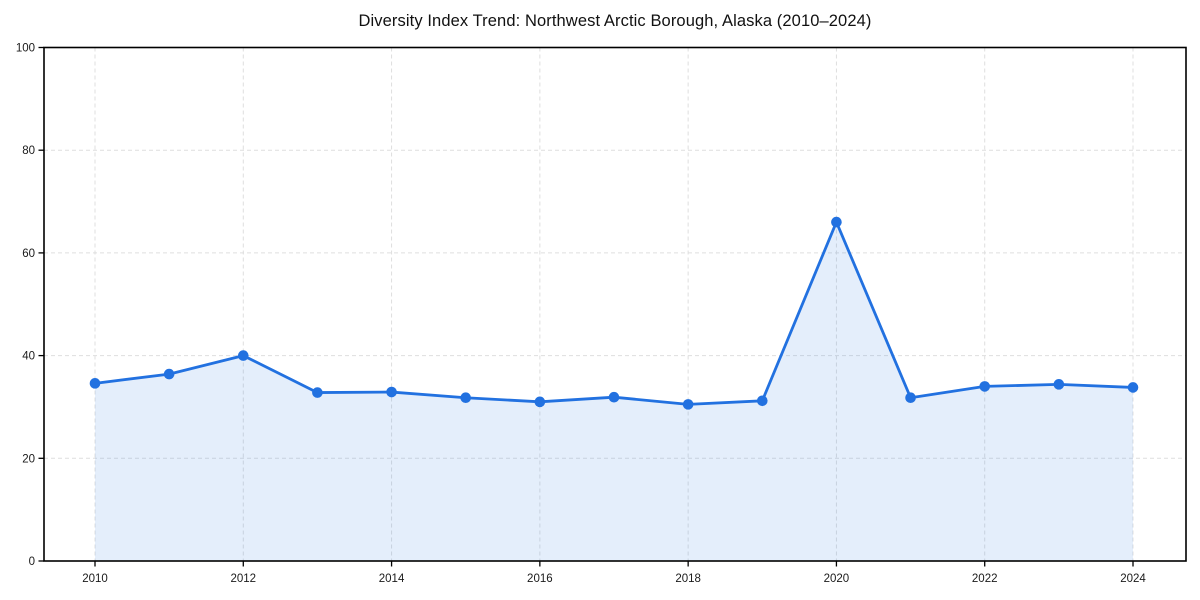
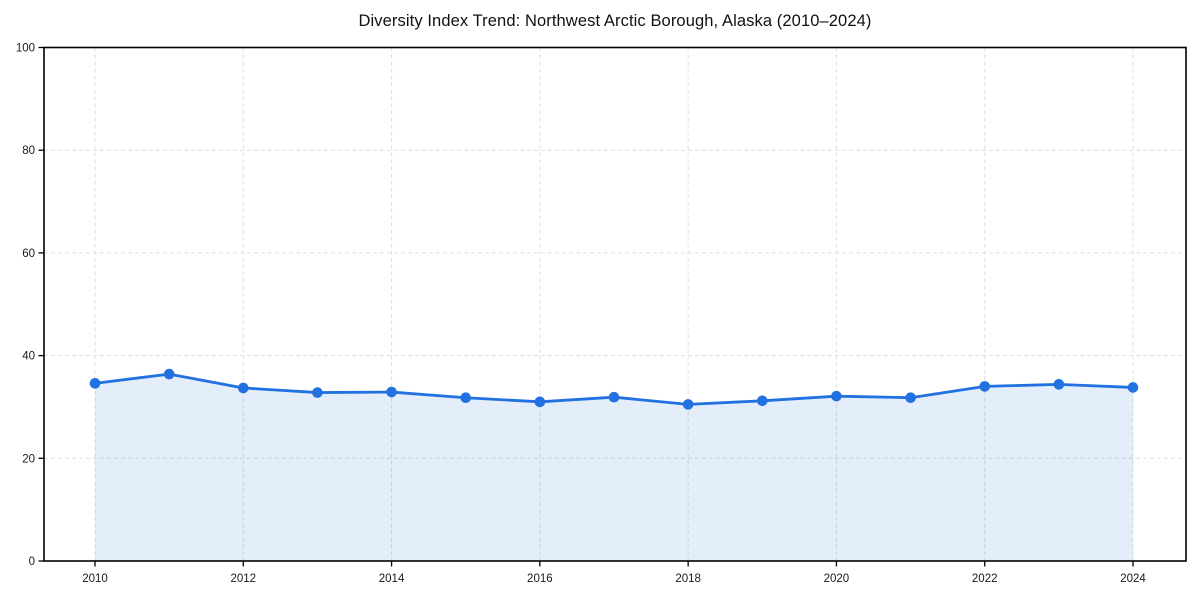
2012: 40 -> 34
2020: 66 -> 32
